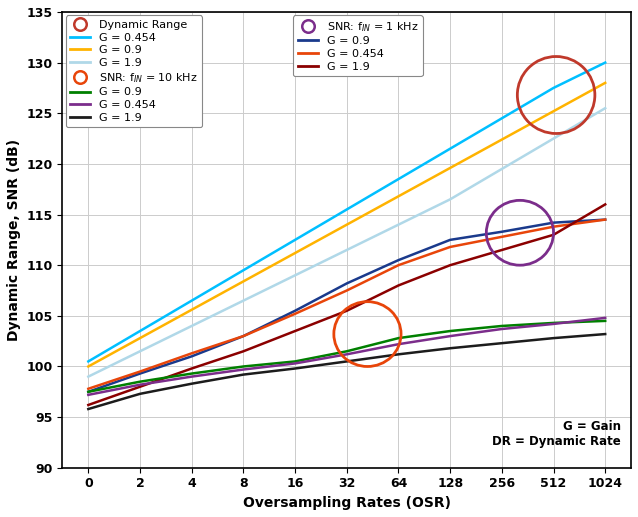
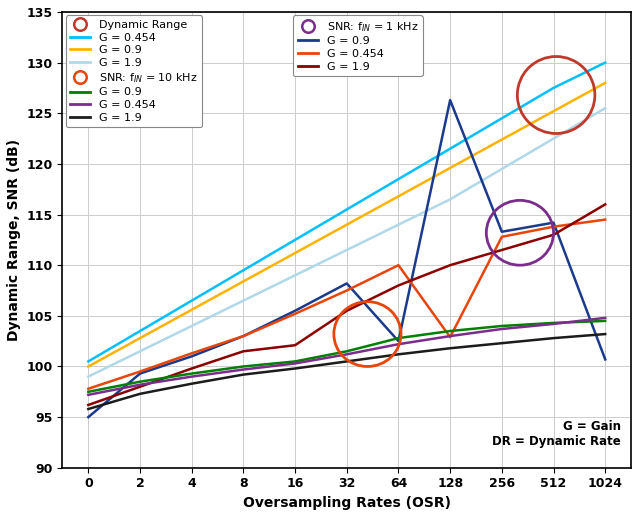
G = 0.9/0: 97.5 -> 95.0
G = 1.9/16: 103.5 -> 102.1
G = 0.9/64: 110.5 -> 102.5
G = 0.9/128: 112.5 -> 126.3
G = 0.454/128: 111.8 -> 102.9
G = 0.9/1024: 114.5 -> 100.7
